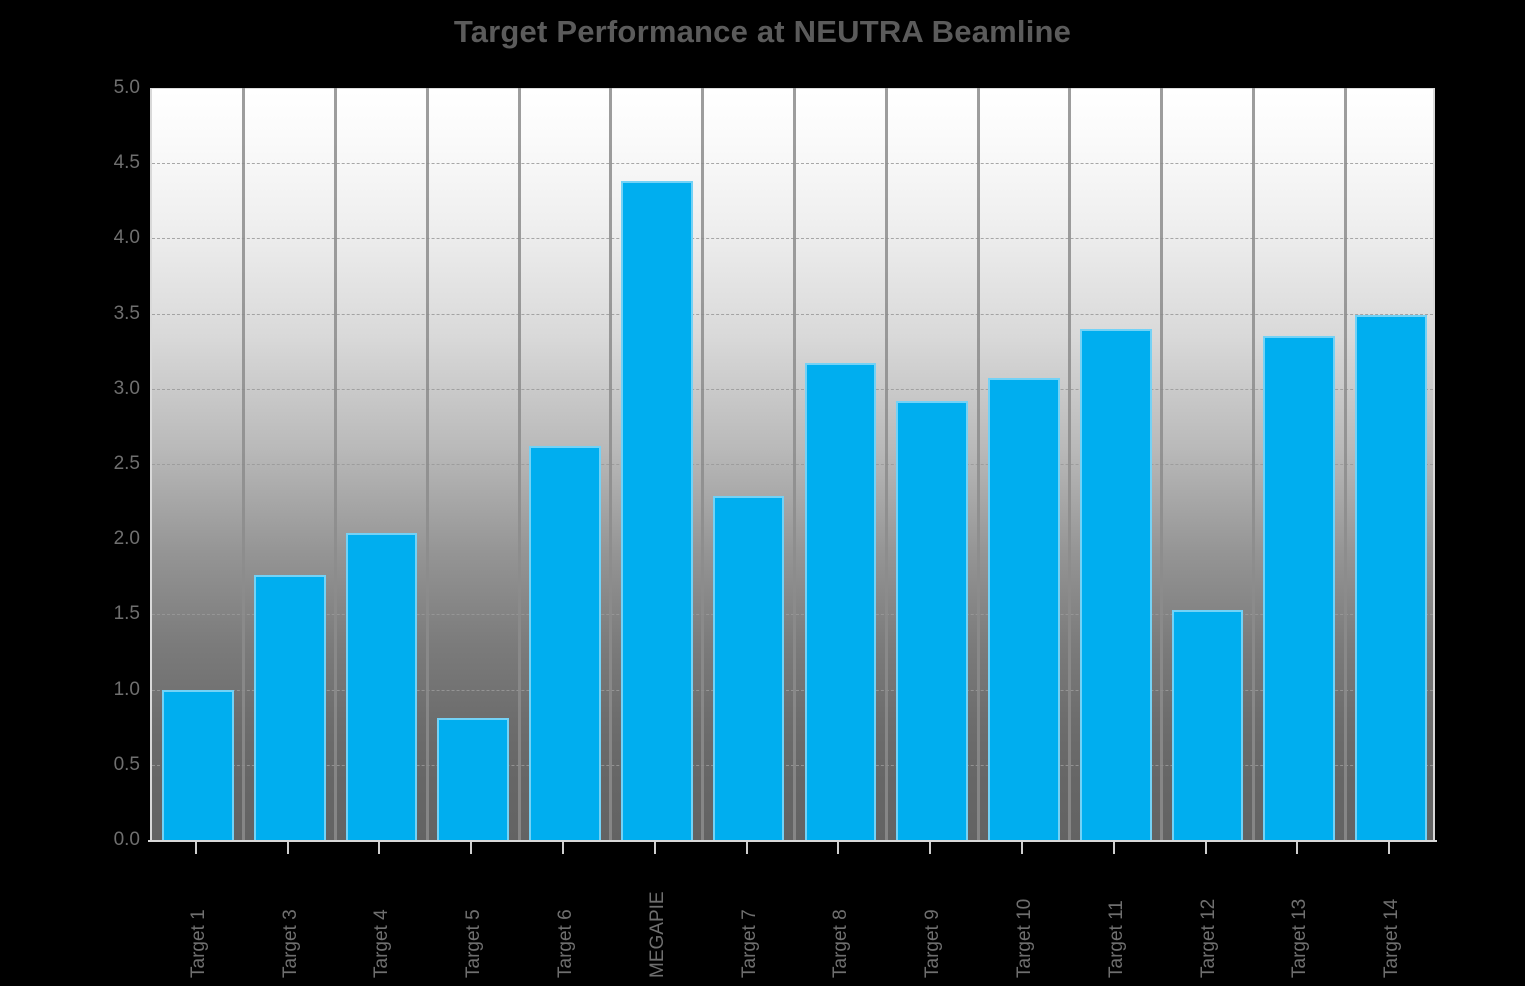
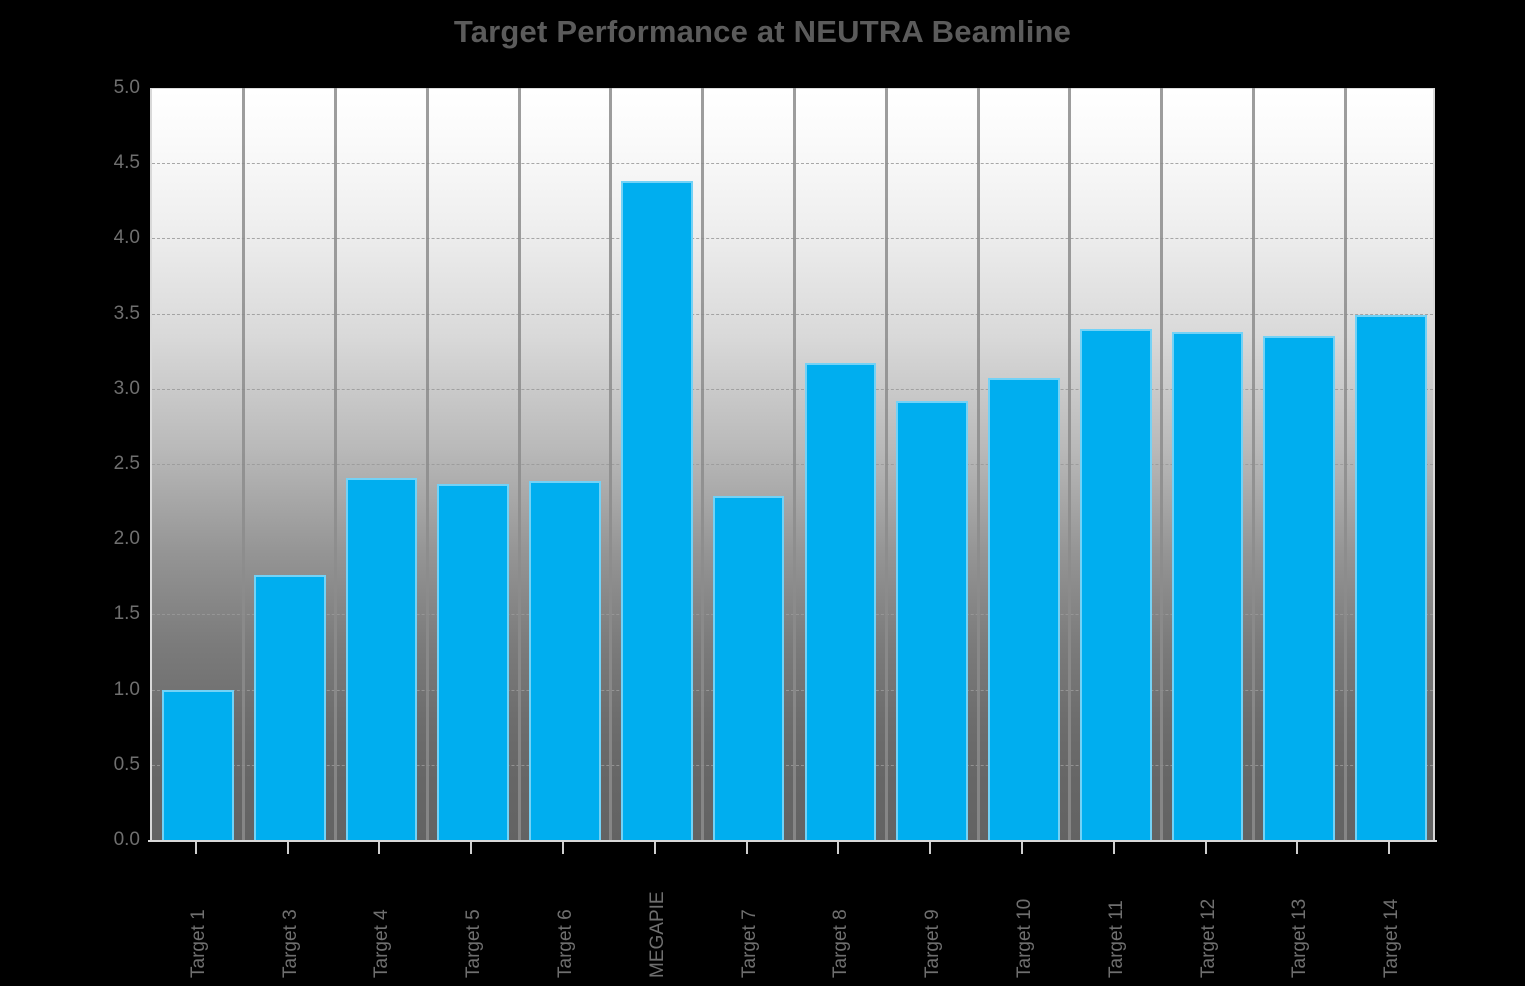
Target 4: 2.04 -> 2.41
Target 5: 0.81 -> 2.37
Target 6: 2.62 -> 2.39
Target 12: 1.53 -> 3.38
